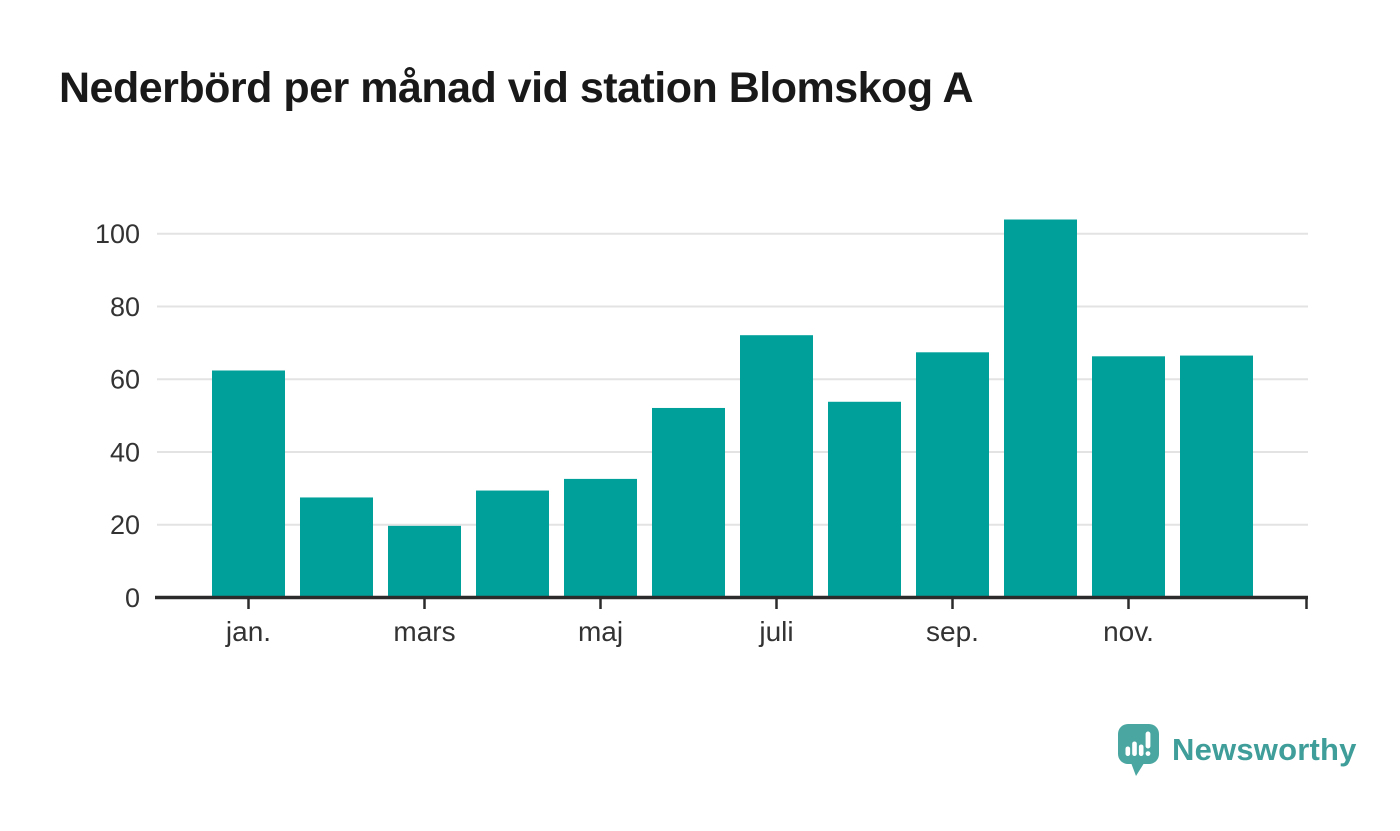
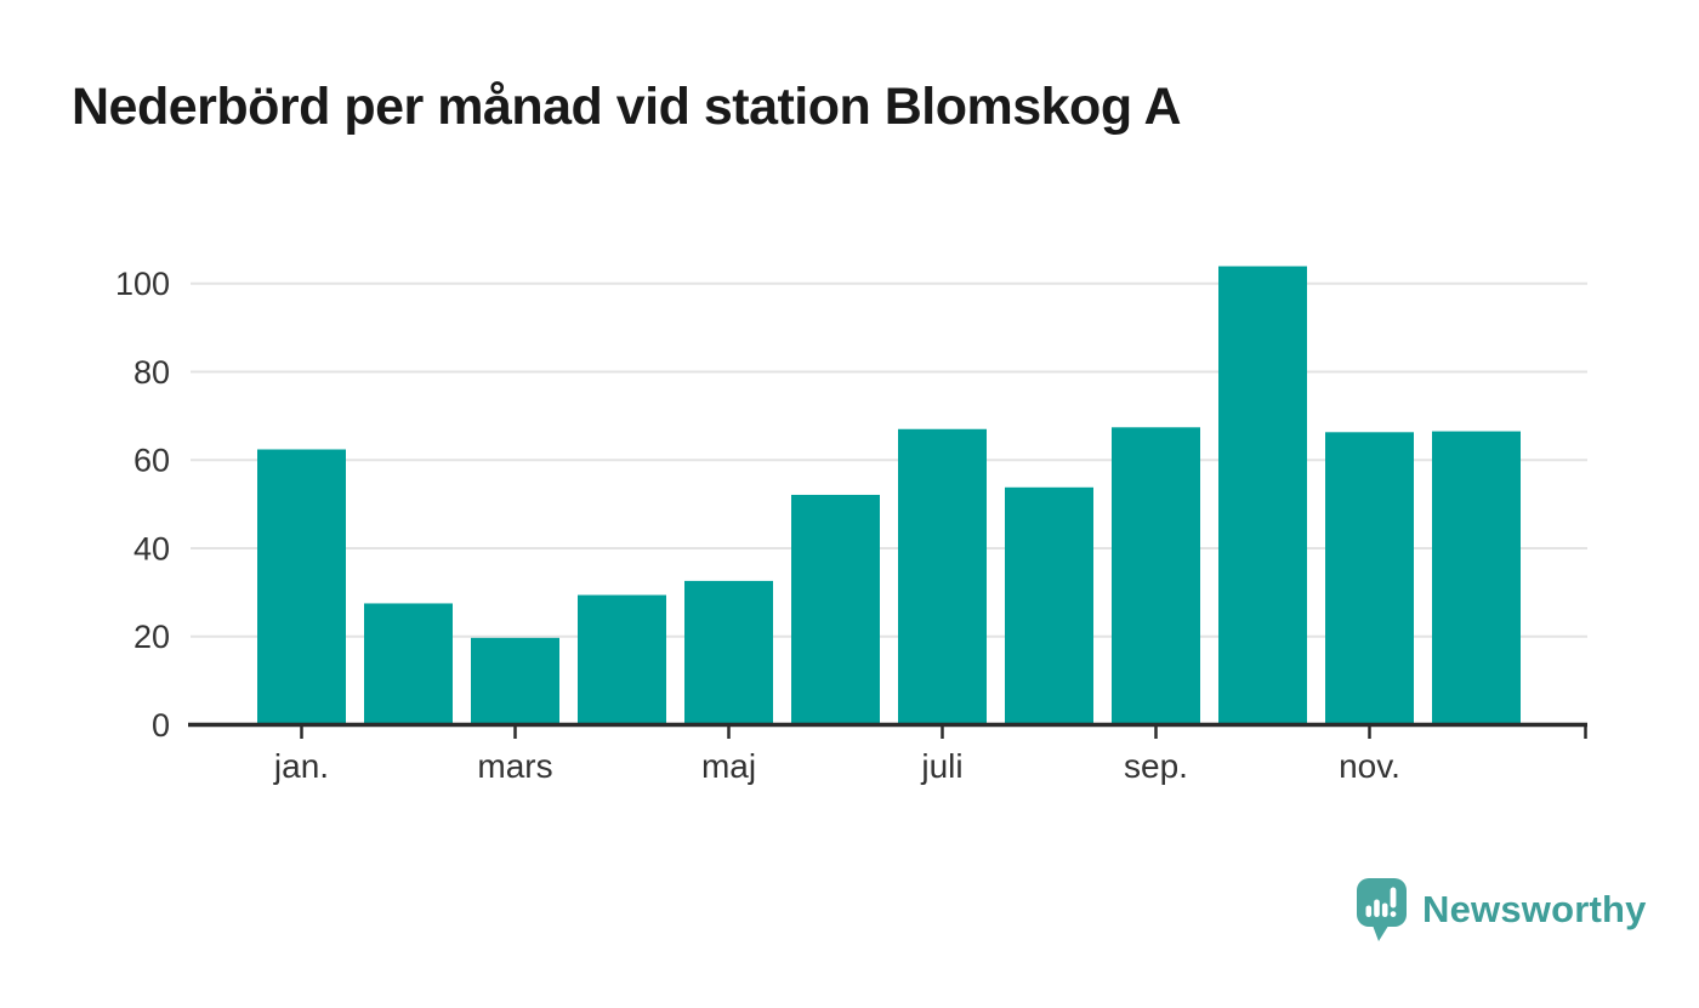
juli: 72 -> 67
